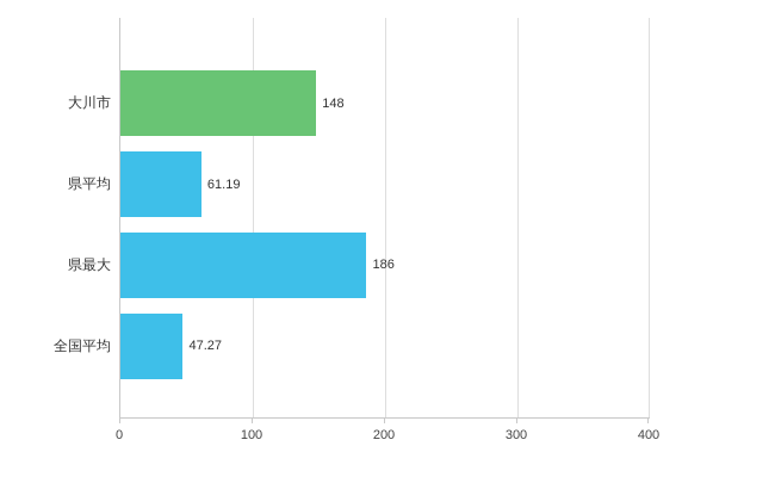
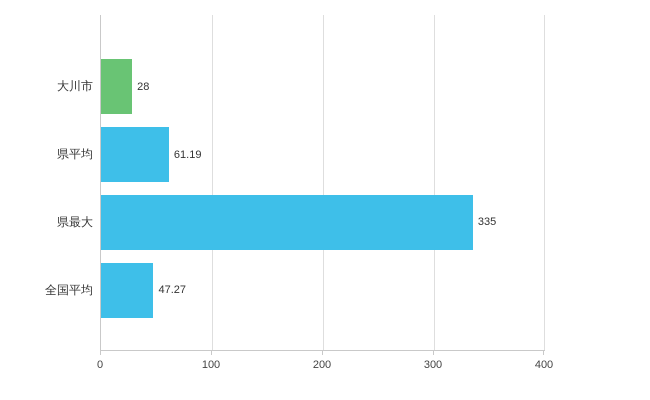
大川市: 148 -> 28
県最大: 186 -> 335
